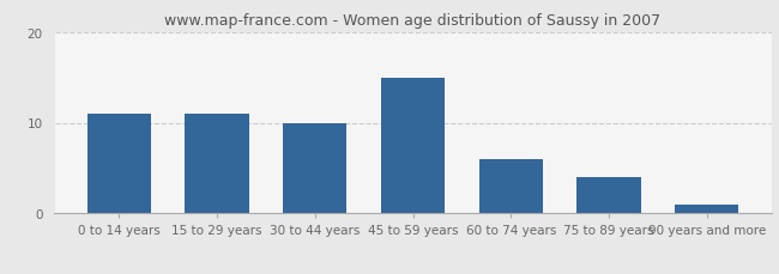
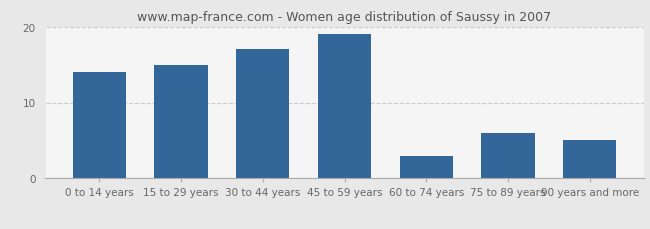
0 to 14 years: 11 -> 14
15 to 29 years: 11 -> 15
30 to 44 years: 10 -> 17
45 to 59 years: 15 -> 19
60 to 74 years: 6 -> 3
75 to 89 years: 4 -> 6
90 years and more: 1 -> 5
